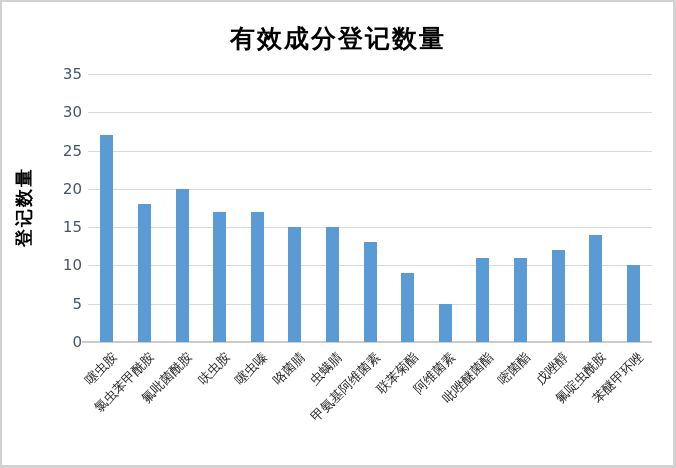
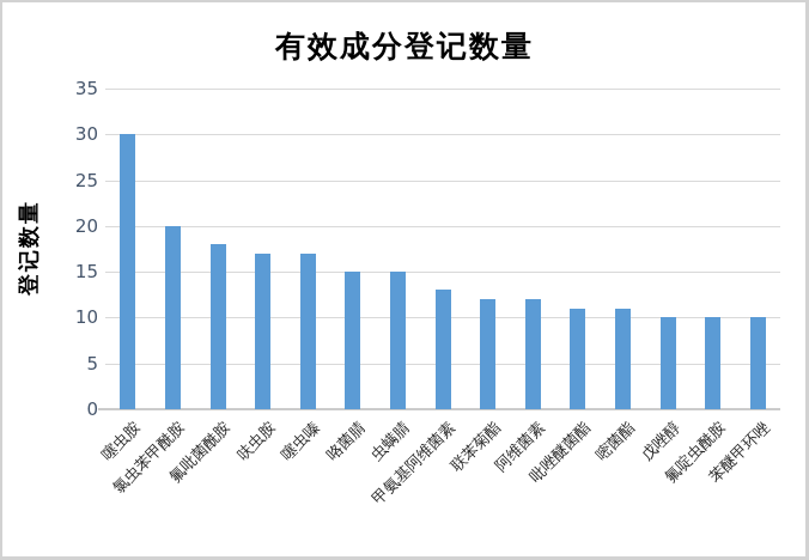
噻虫胺: 27 -> 30
氯虫苯甲酰胺: 18 -> 20
氟吡菌酰胺: 20 -> 18
联苯菊酯: 9 -> 12
阿维菌素: 5 -> 12
戊唑醇: 12 -> 10
氟啶虫酰胺: 14 -> 10
